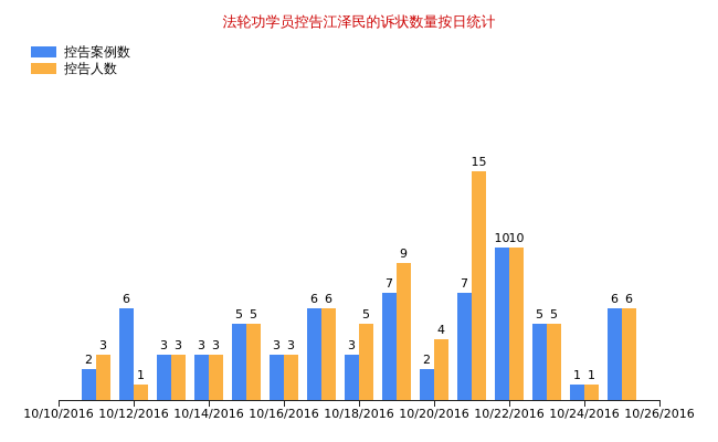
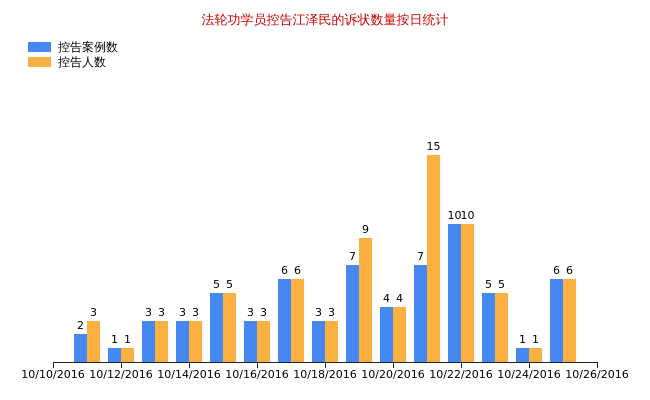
控告案例数/10/12/2016: 6 -> 1
控告人数/10/18/2016: 5 -> 3
控告案例数/10/20/2016: 2 -> 4
